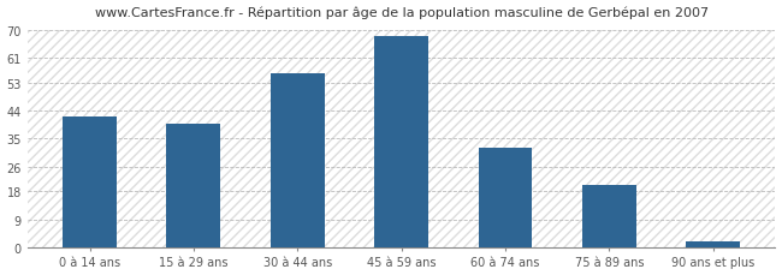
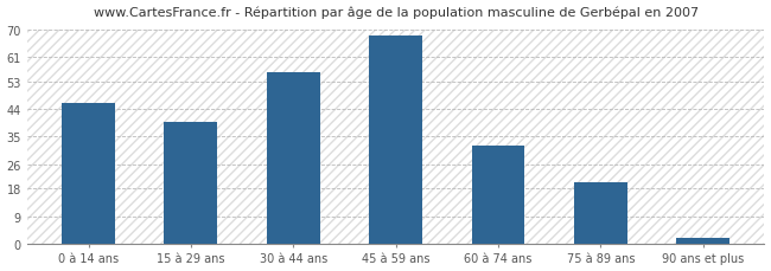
0 à 14 ans: 42 -> 46
